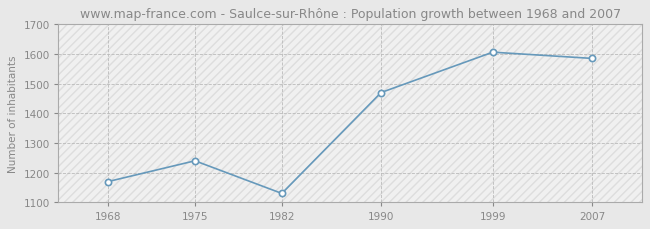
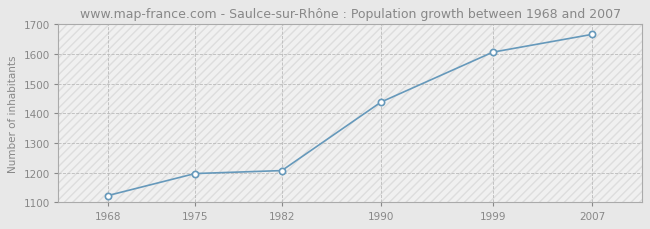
1968: 1170 -> 1123
1975: 1240 -> 1197
1982: 1130 -> 1207
1990: 1470 -> 1438
2007: 1585 -> 1666
